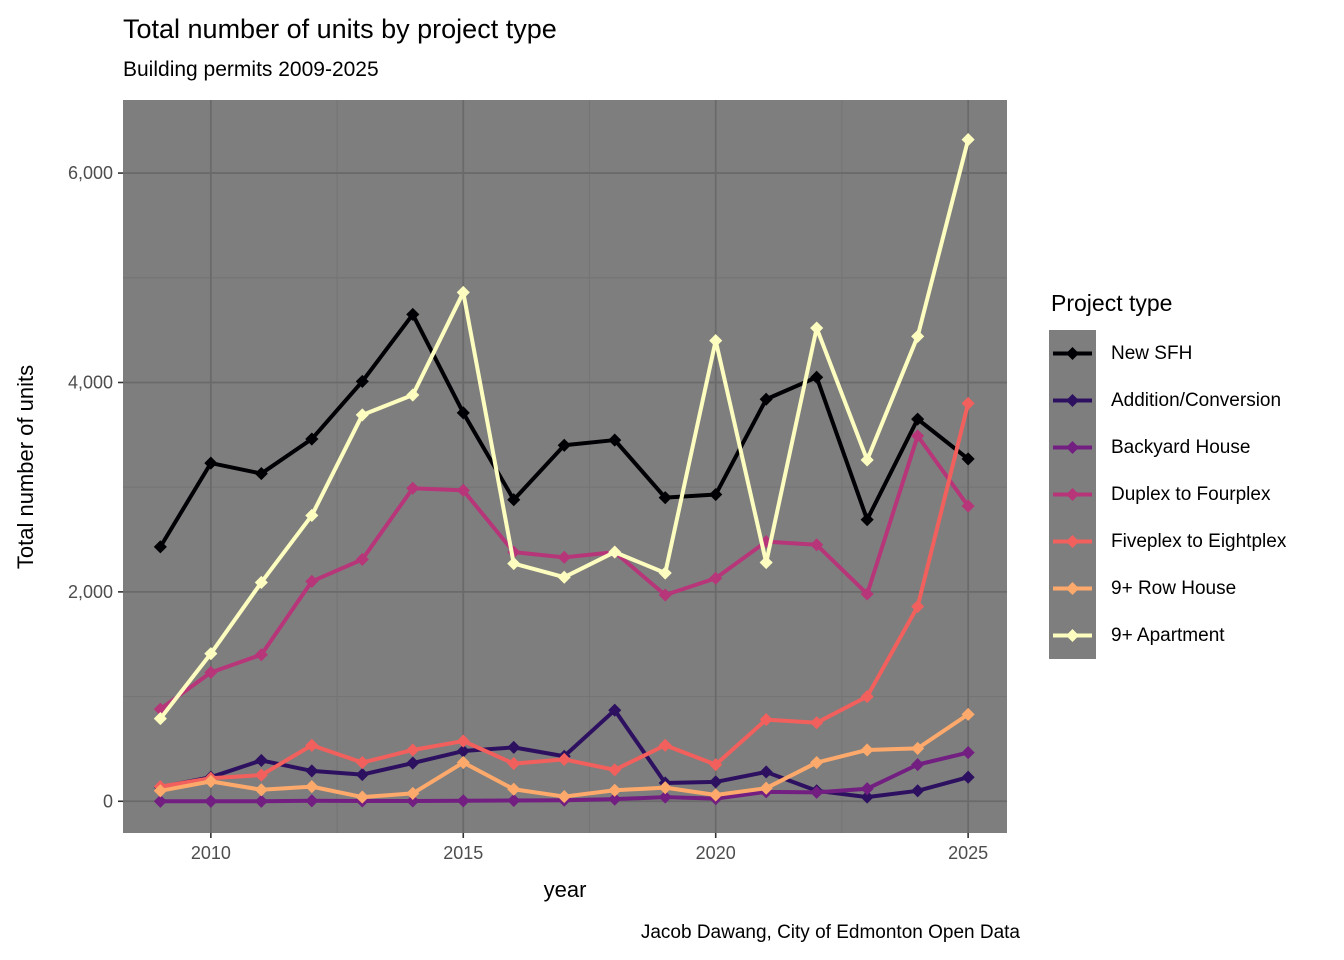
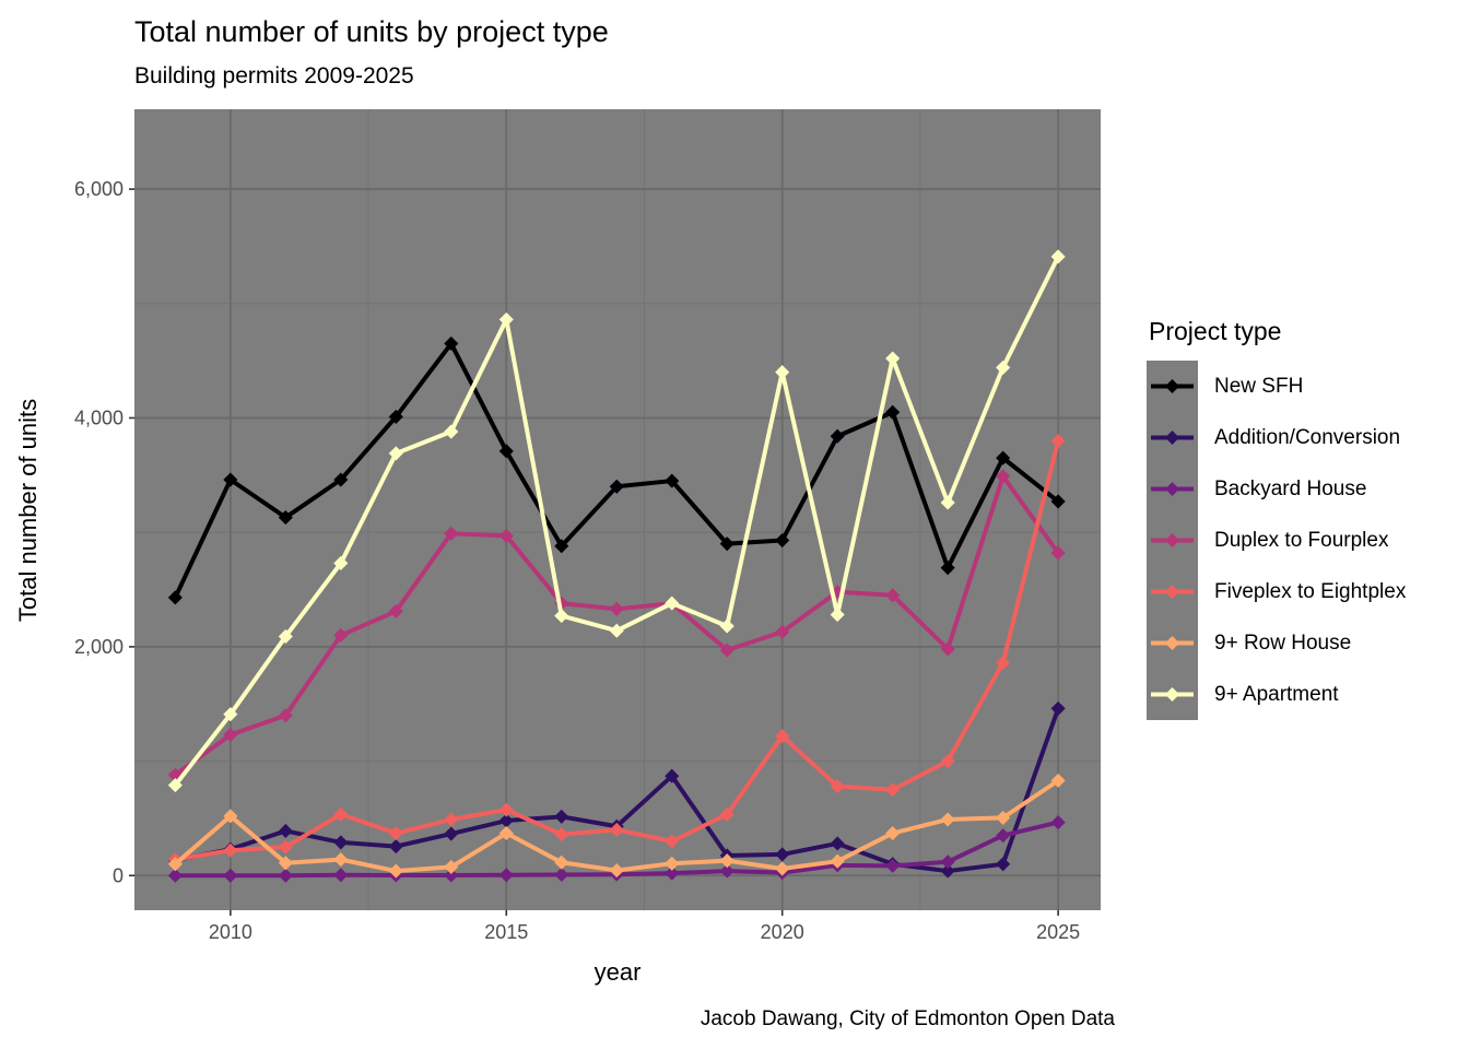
New SFH/2010: 3230 -> 3460
9+ Row House/2010: 190 -> 520
Fiveplex to Eightplex/2020: 350 -> 1220
Addition/Conversion/2025: 230 -> 1460
9+ Apartment/2025: 6320 -> 5410
